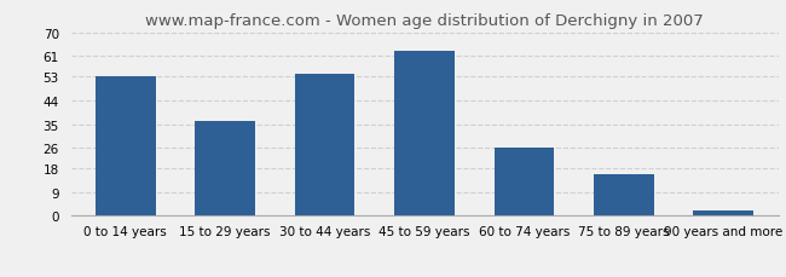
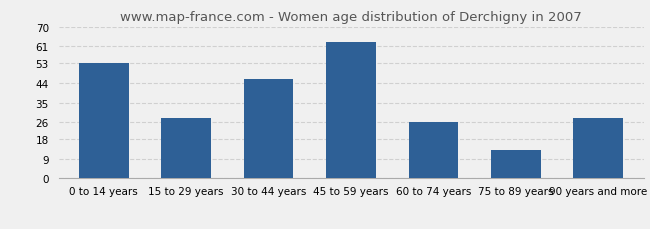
15 to 29 years: 36 -> 28
30 to 44 years: 54 -> 46
75 to 89 years: 16 -> 13
90 years and more: 2 -> 28
